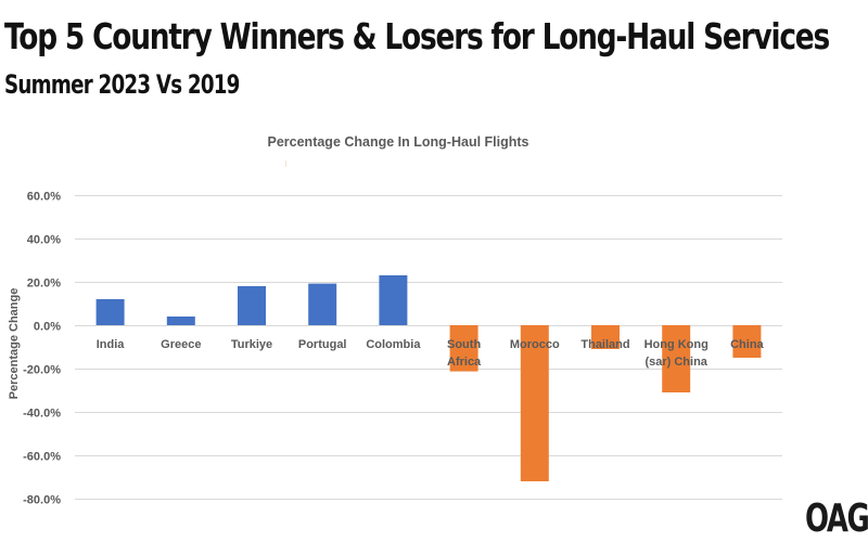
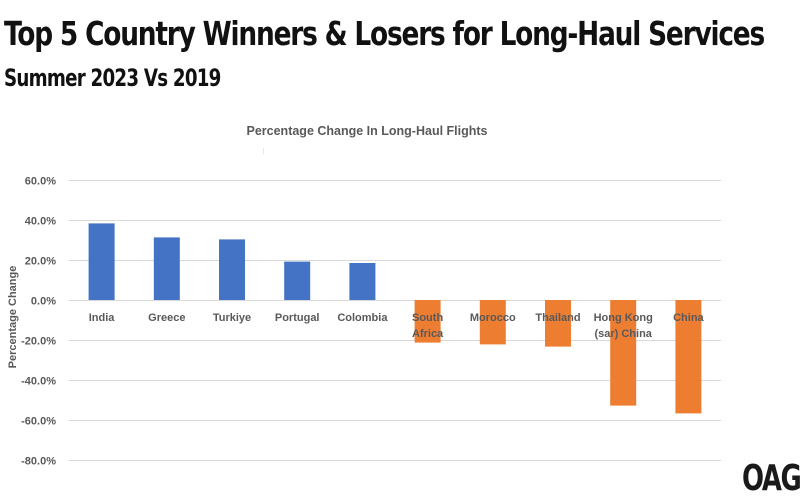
India: 12% -> 38%
Greece: 4% -> 31%
Turkiye: 18% -> 30%
Colombia: 23% -> 18%
Morocco: -72% -> -22%
Thailand: -11% -> -23%
Hong Kong (sar) China: -31% -> -53%
China: -15% -> -57%
